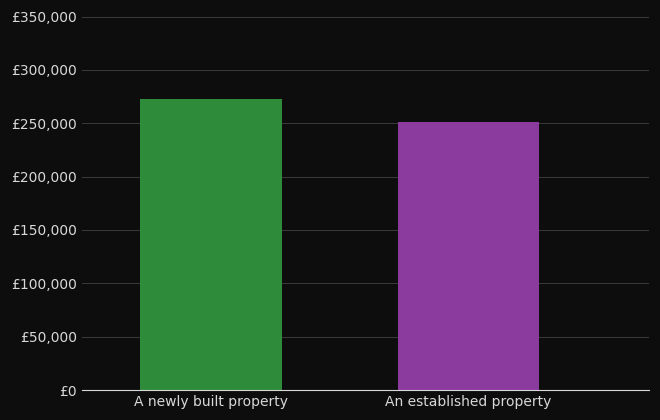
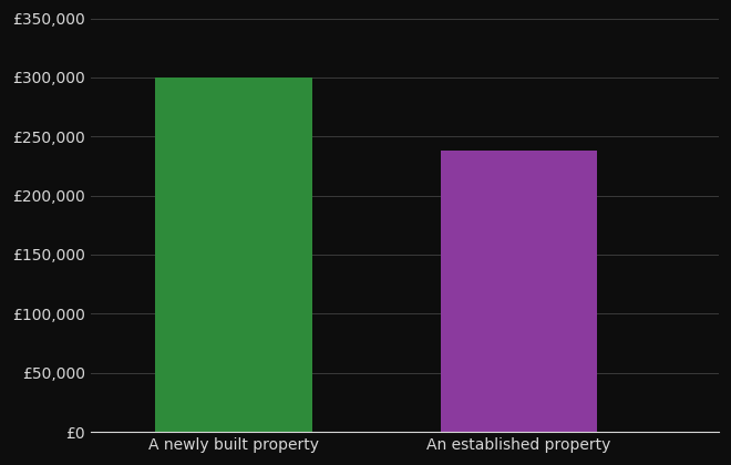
A newly built property: £273,000 -> £300,000
An established property: £251,000 -> £238,000
